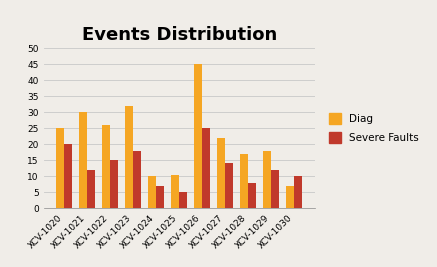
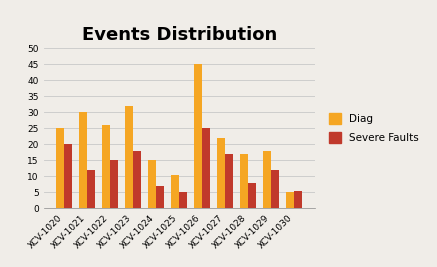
Diag/XCV-1024: 10.0 -> 15.0
Severe Faults/XCV-1027: 14.0 -> 17.0
Diag/XCV-1030: 7.0 -> 5.0
Severe Faults/XCV-1030: 10.0 -> 5.5
